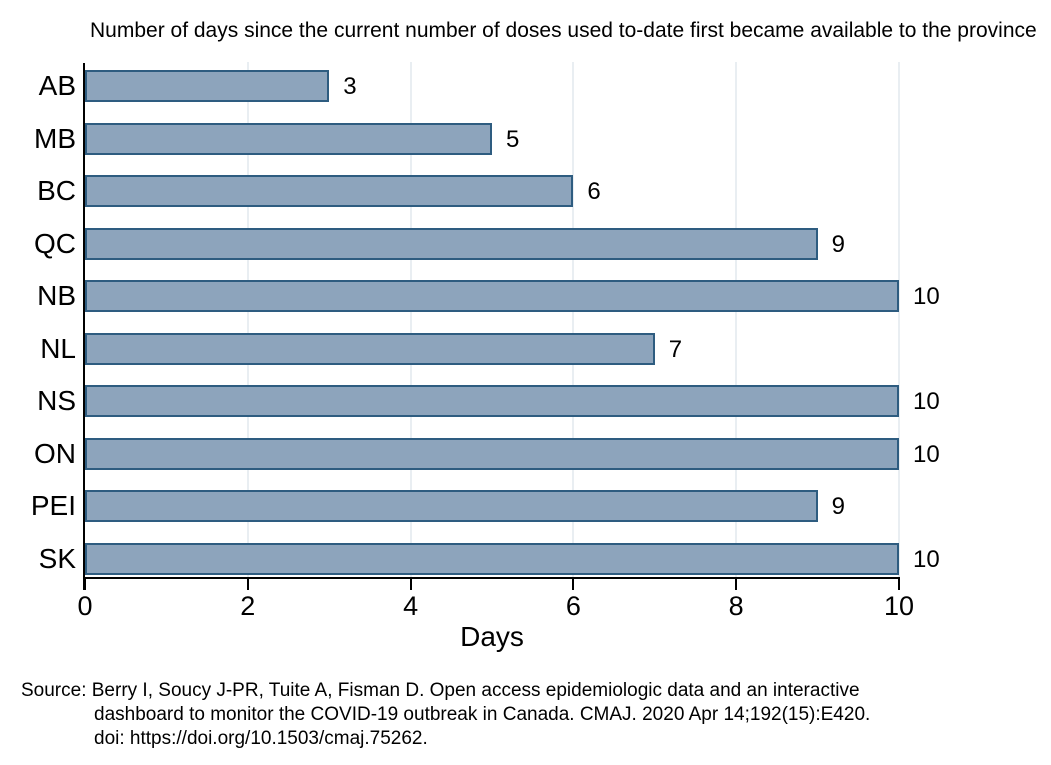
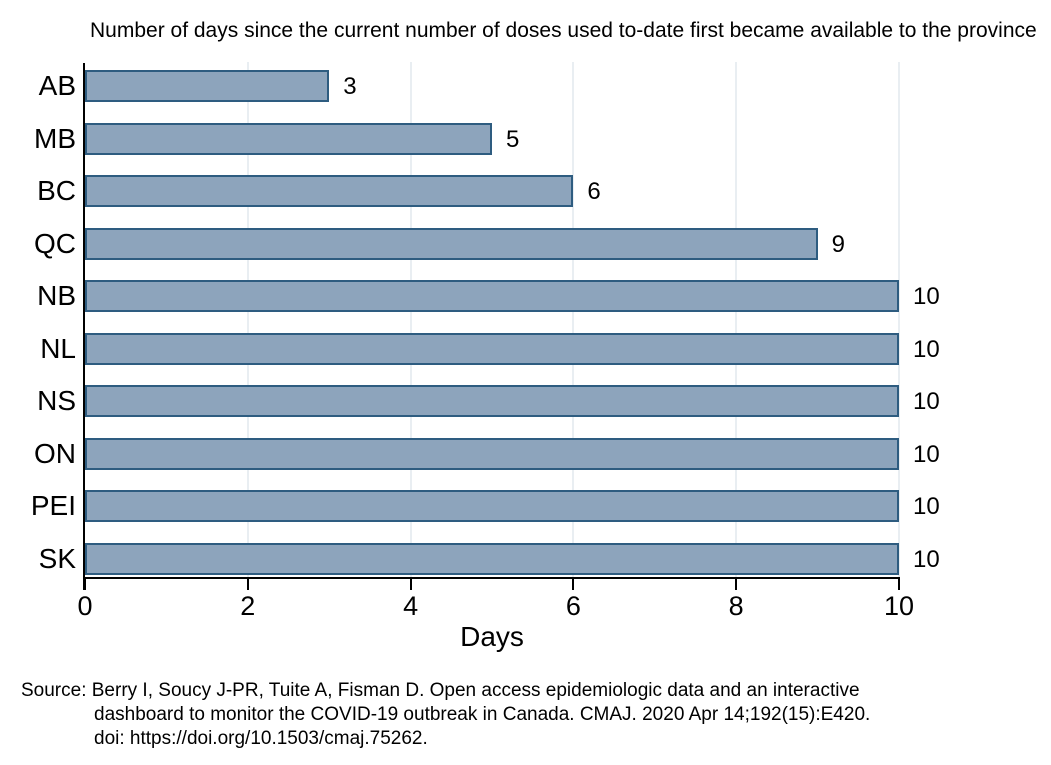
NL: 7 -> 10
PEI: 9 -> 10
